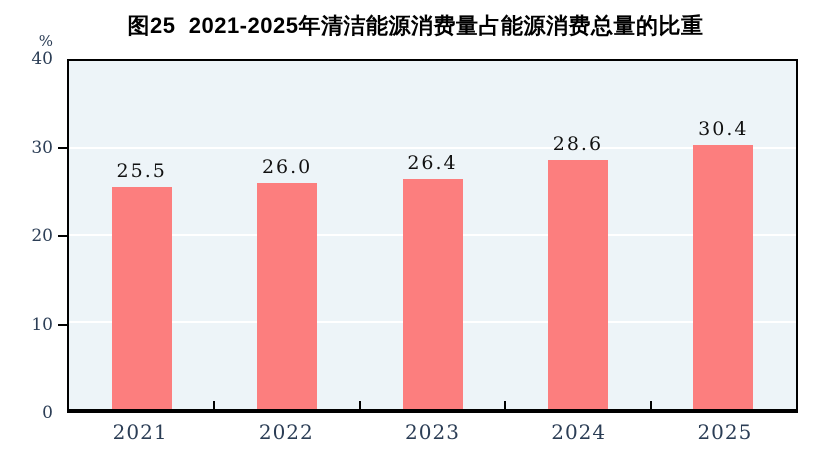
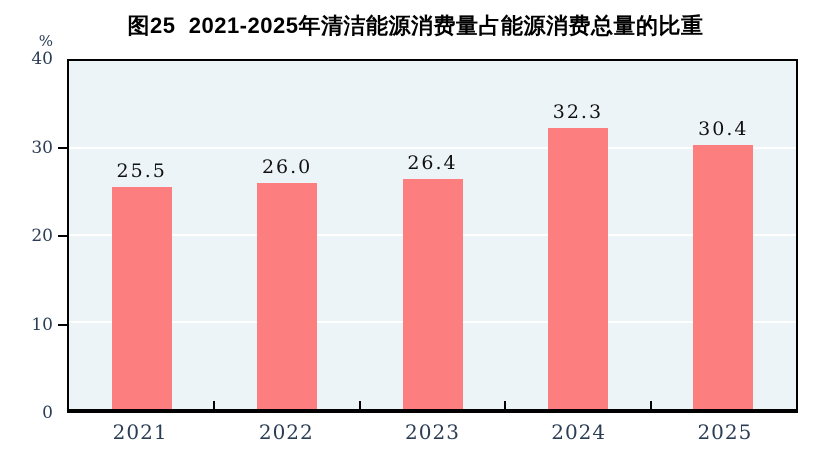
2024: 28.6 -> 32.3
